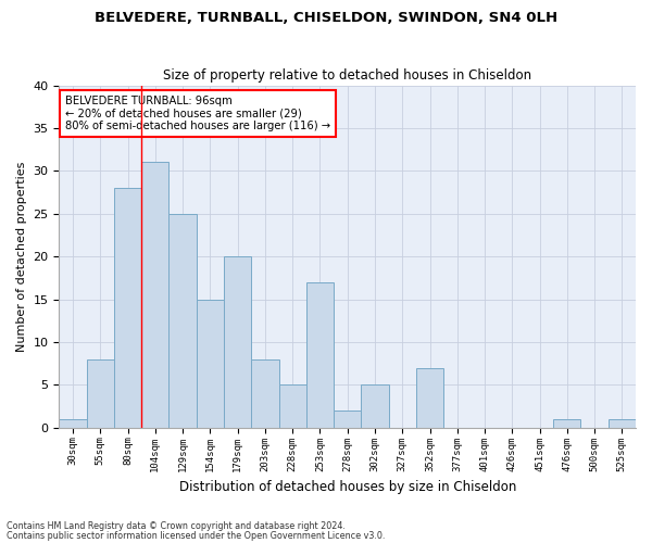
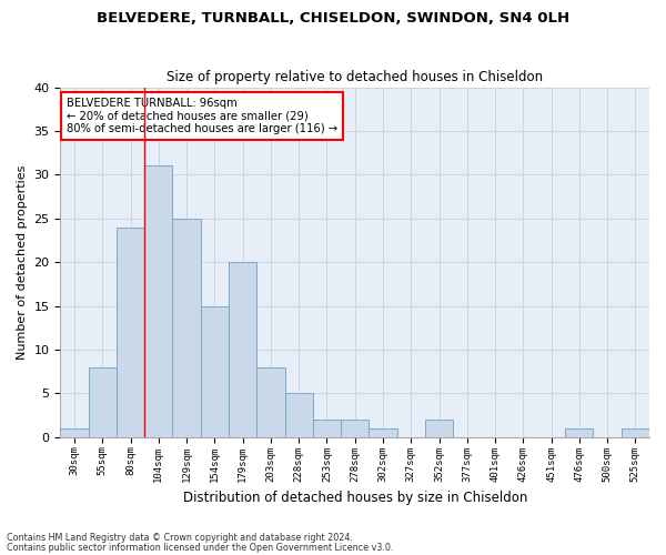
80sqm: 28 -> 24
253sqm: 17 -> 2
302sqm: 5 -> 1
352sqm: 7 -> 2
